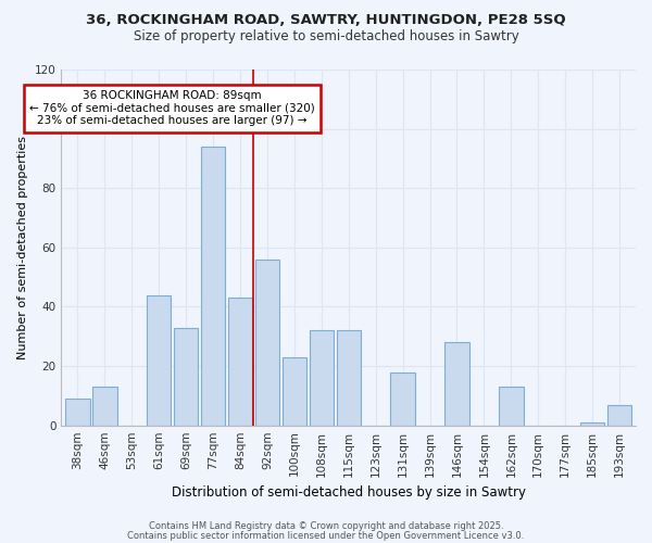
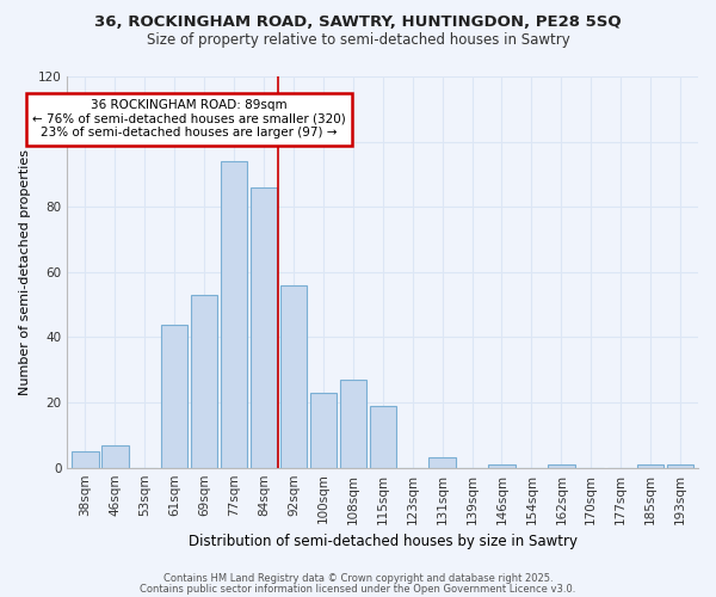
38sqm: 9 -> 5
46sqm: 13 -> 7
69sqm: 33 -> 53
84sqm: 43 -> 86
108sqm: 32 -> 27
115sqm: 32 -> 19
131sqm: 18 -> 3
146sqm: 28 -> 1
162sqm: 13 -> 1
193sqm: 7 -> 1
